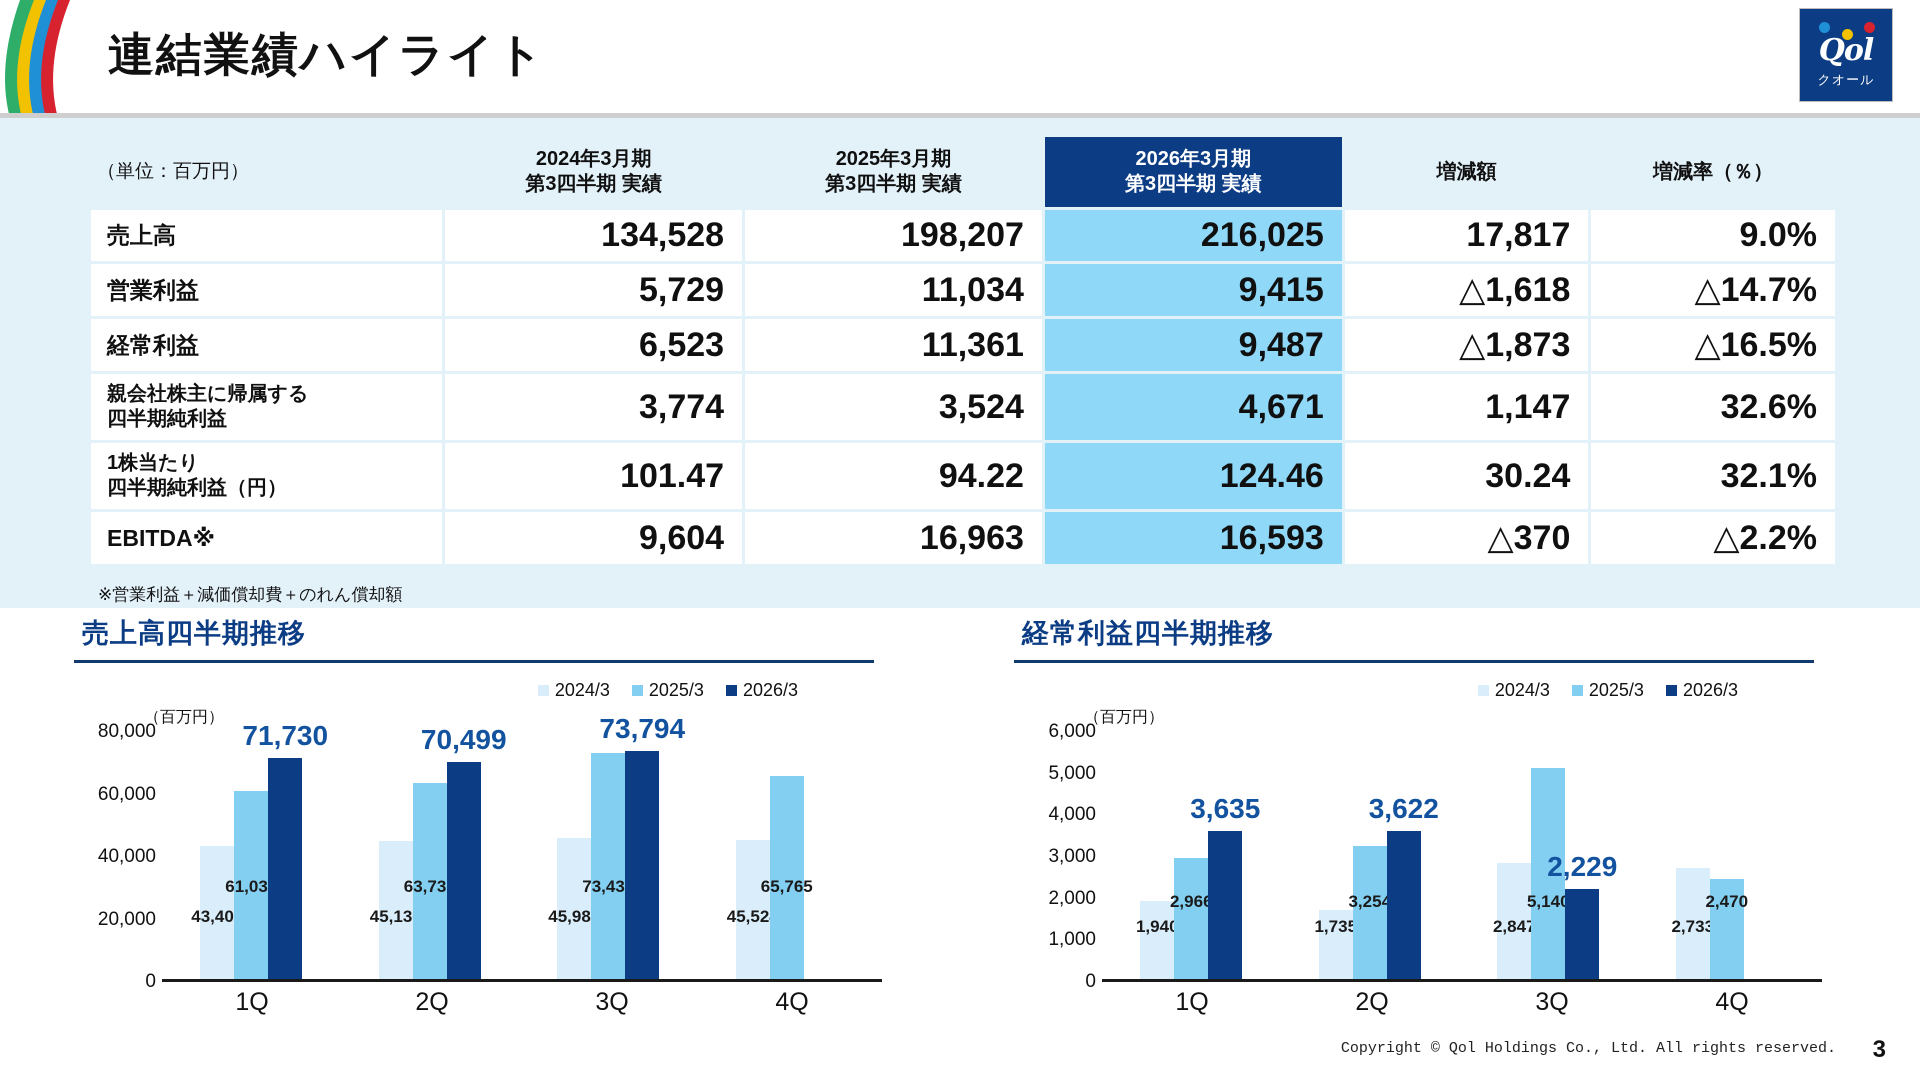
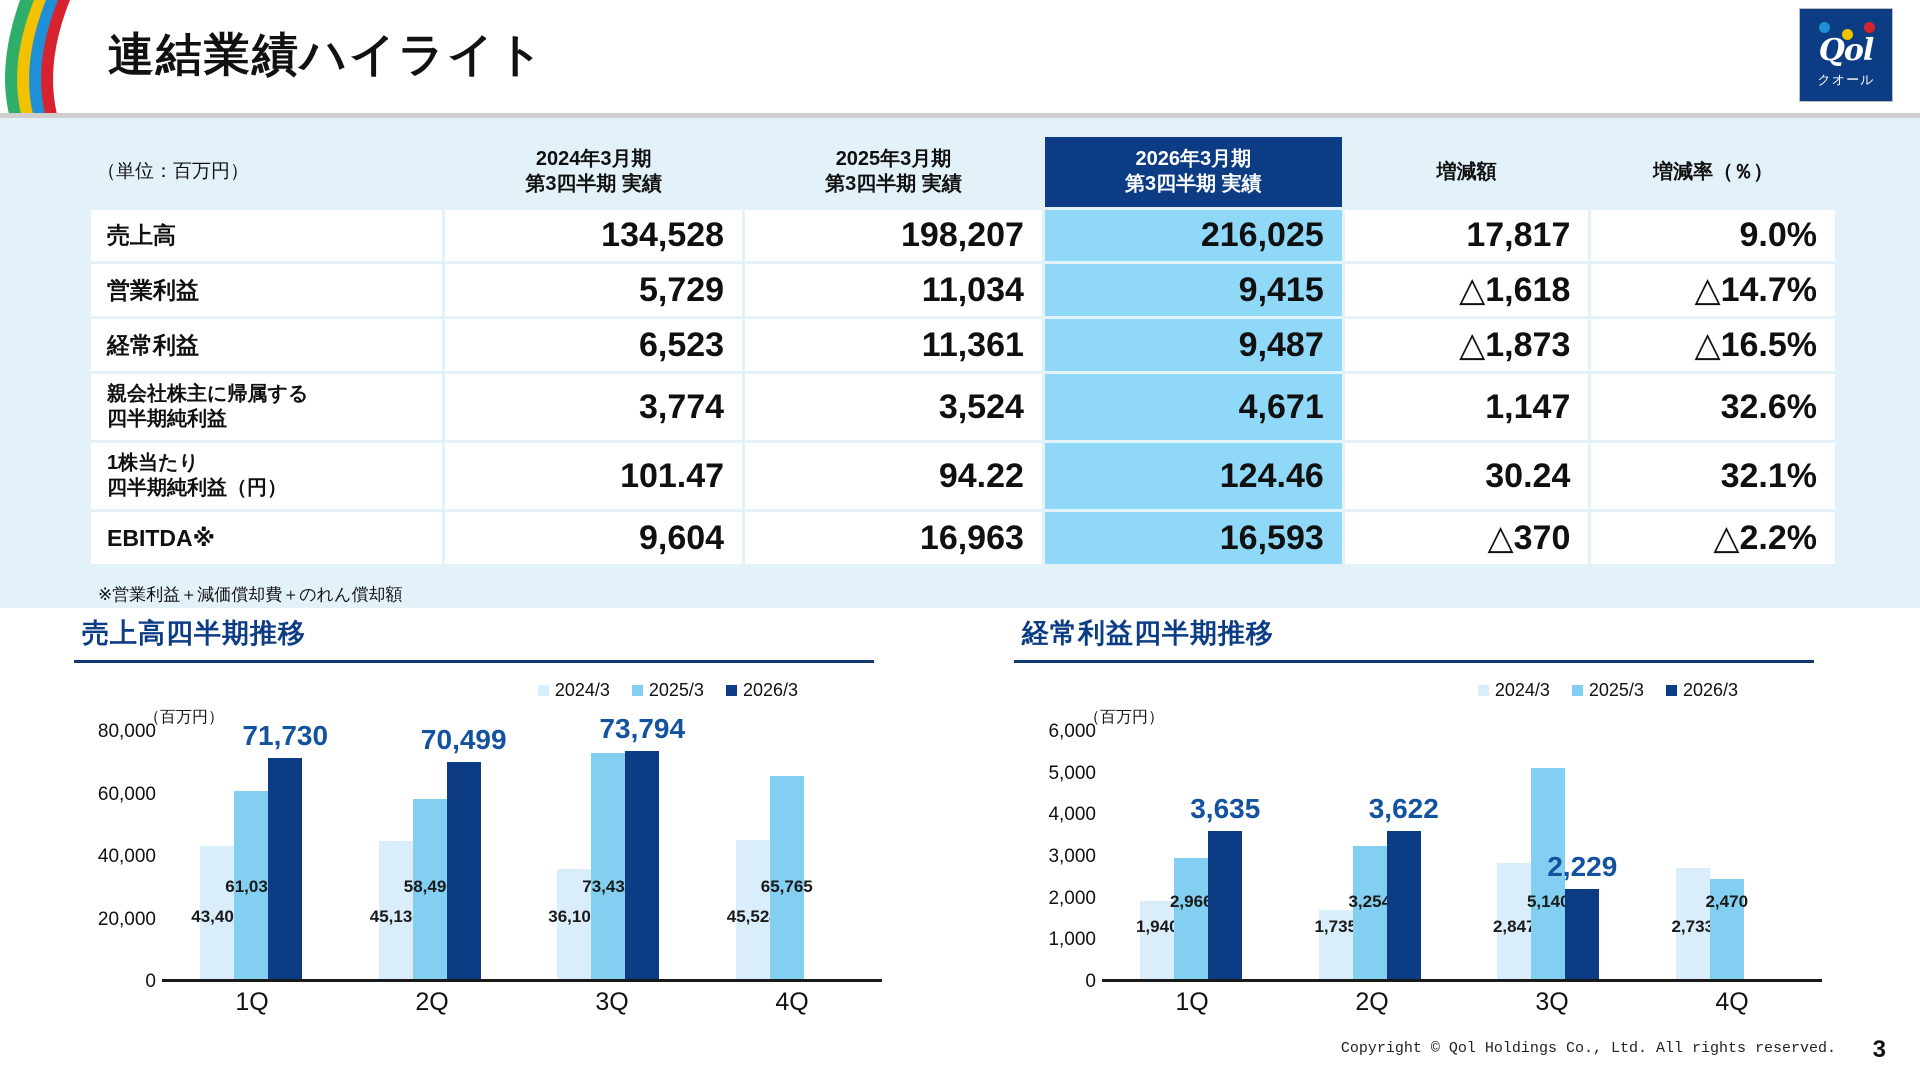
売上高四半期推移/2025/3/2Q: 63,735 -> 58,496
売上高四半期推移/2024/3/3Q: 45,987 -> 36,105
